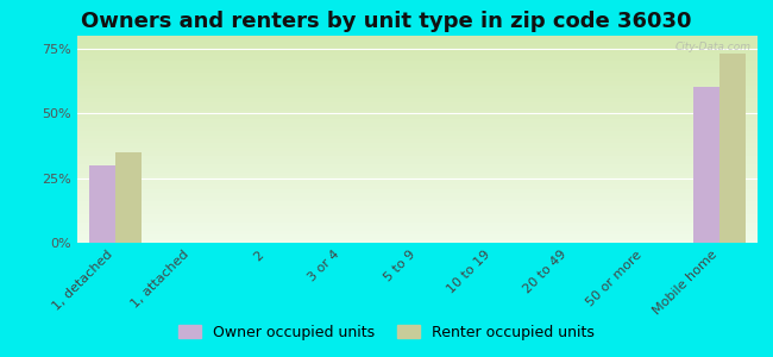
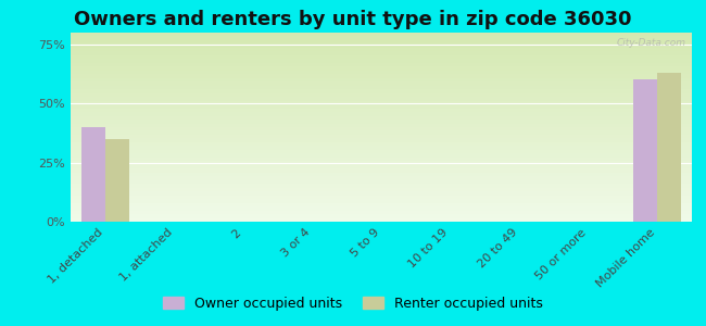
Owner occupied units/1, detached: 30% -> 40%
Renter occupied units/Mobile home: 73% -> 63%
